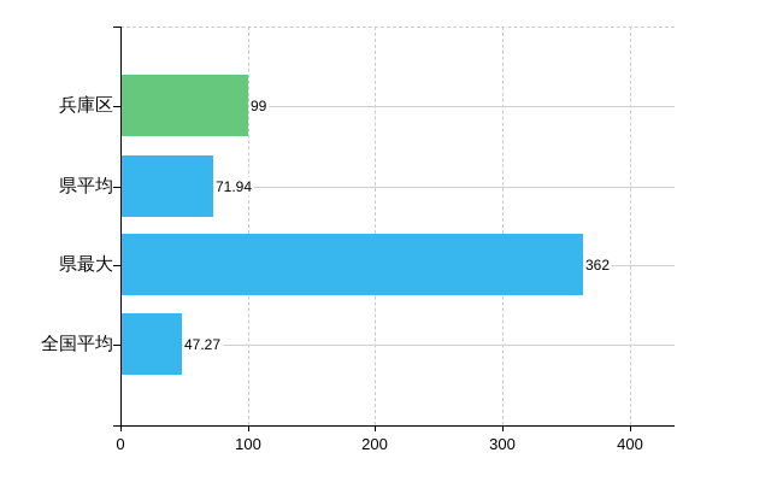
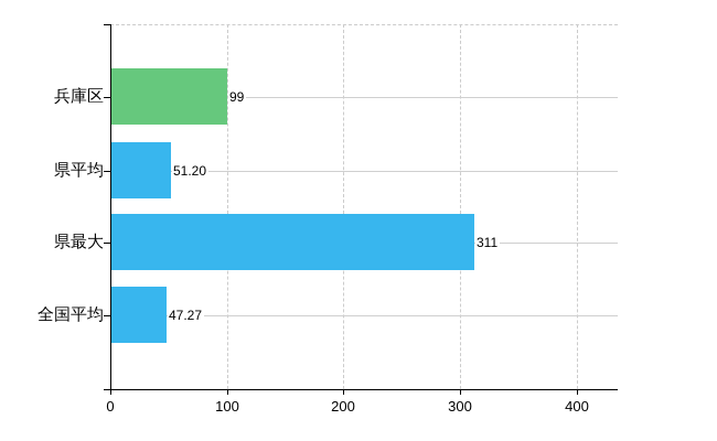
県平均: 71.94 -> 51.20
県最大: 362 -> 311
